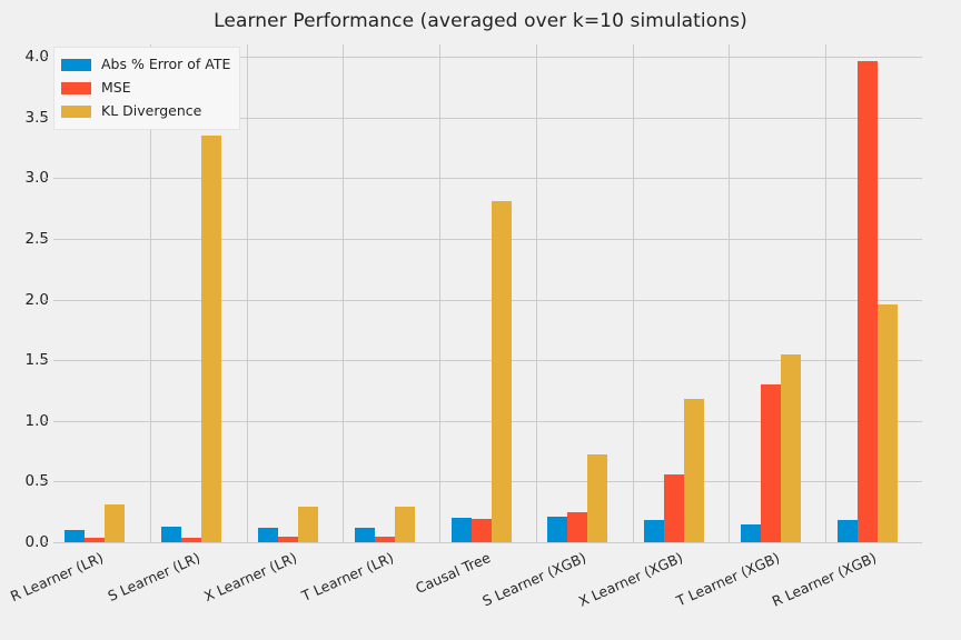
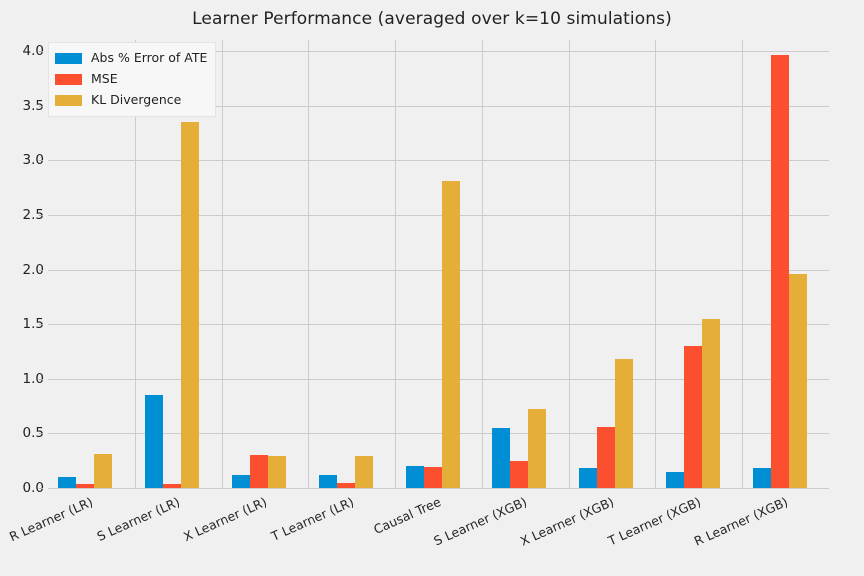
Abs % Error of ATE/S Learner (LR): 0.13 -> 0.85
MSE/X Learner (LR): 0.04 -> 0.30
Abs % Error of ATE/S Learner (XGB): 0.21 -> 0.55
